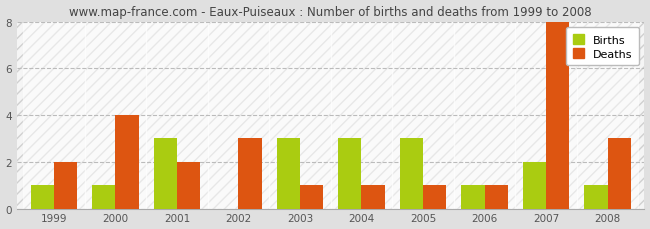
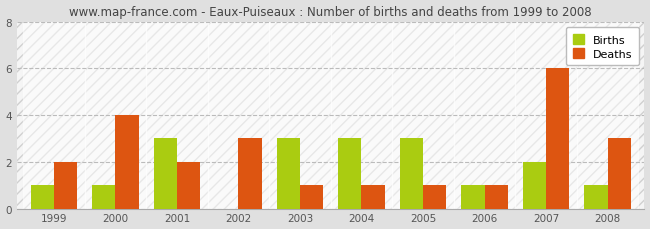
Deaths/2007: 8 -> 6
